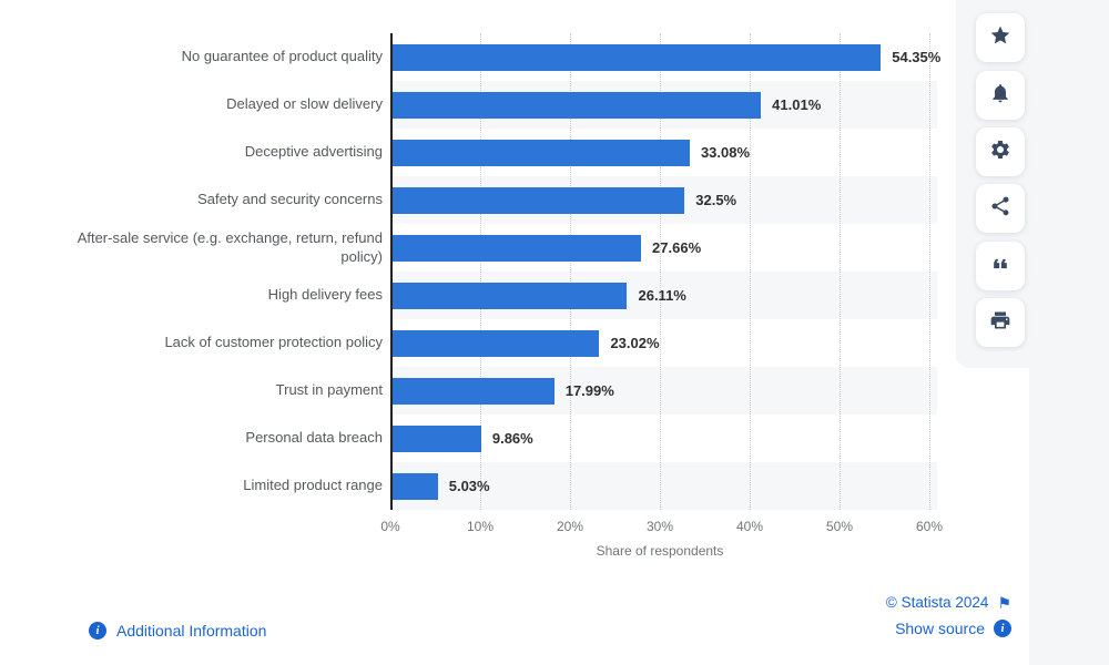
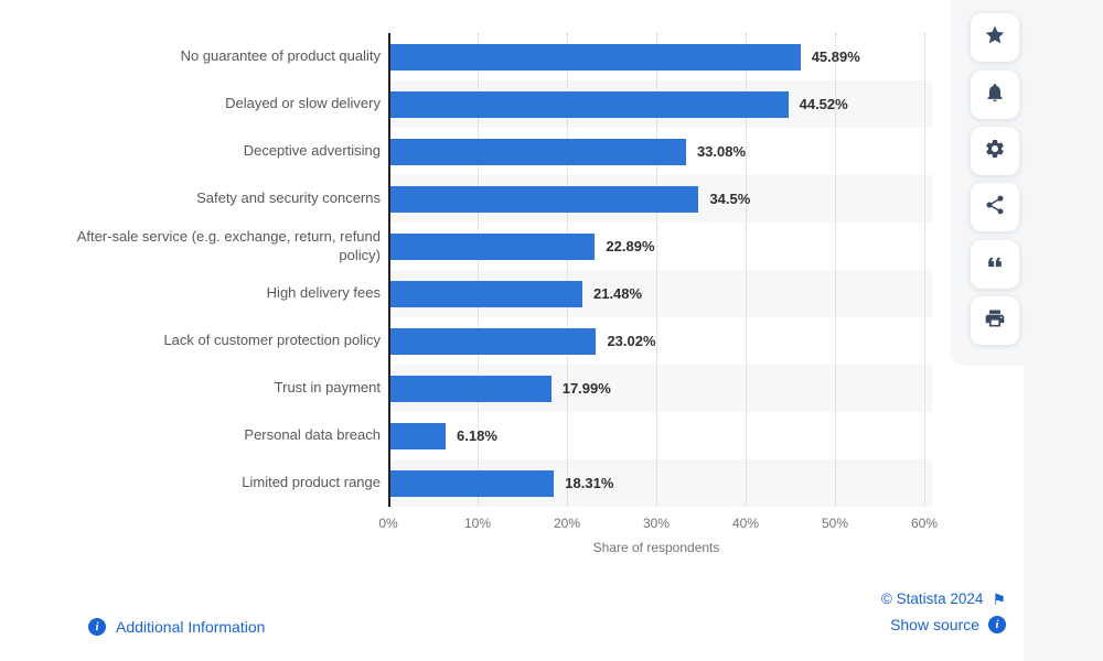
No guarantee of product quality: 54.35% -> 45.89%
Delayed or slow delivery: 41.01% -> 44.52%
Safety and security concerns: 32.5% -> 34.5%
After-sale service (e.g. exchange, return, refund policy): 27.66% -> 22.89%
High delivery fees: 26.11% -> 21.48%
Personal data breach: 9.86% -> 6.18%
Limited product range: 5.03% -> 18.31%
